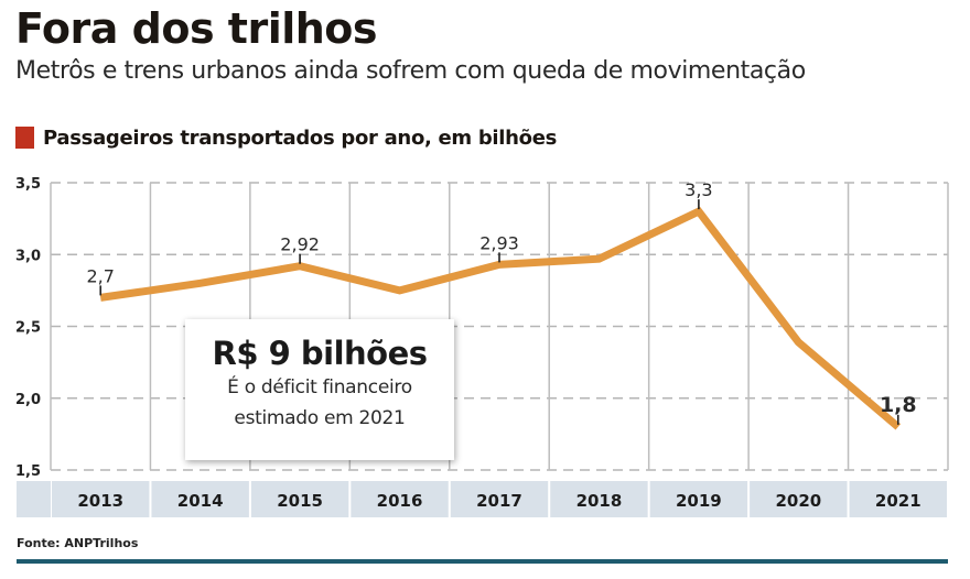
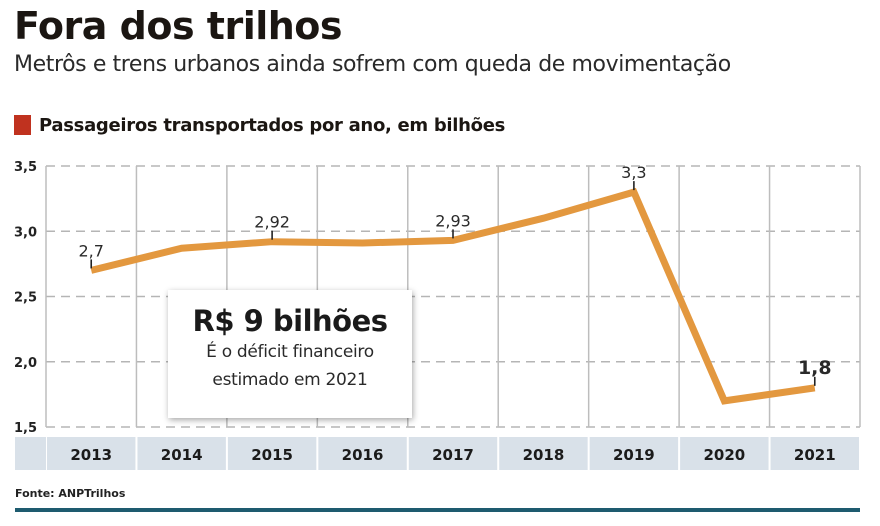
2014: 2,80 -> 2,87
2016: 2,75 -> 2,91
2018: 2,97 -> 3,10
2020: 2,39 -> 1,70
